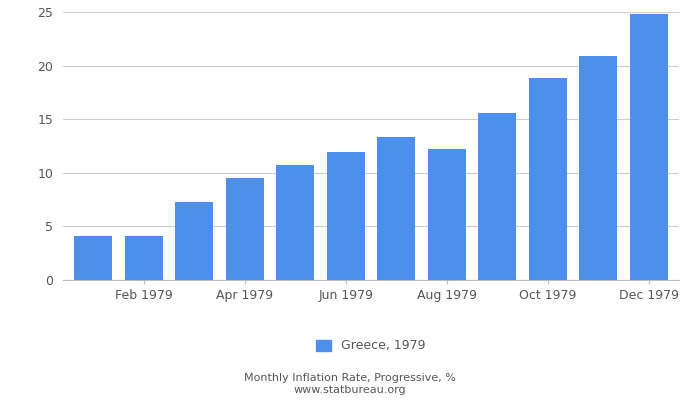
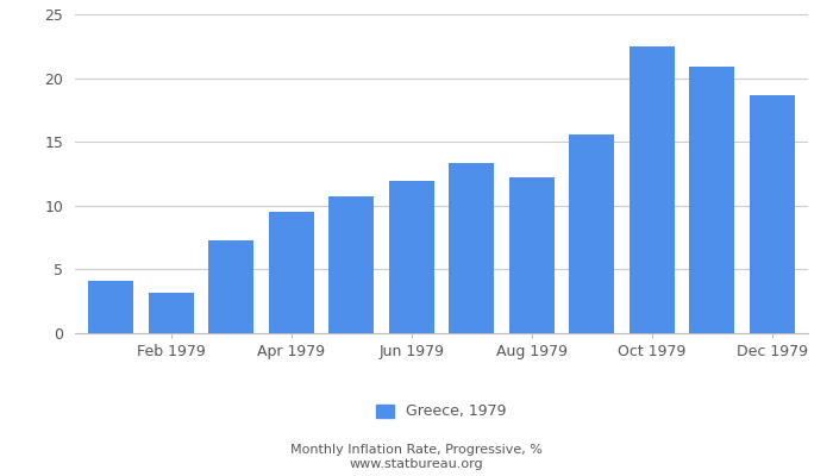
Feb 1979: 4.1 -> 3.2
Oct 1979: 18.8 -> 22.5
Dec 1979: 24.8 -> 18.7
